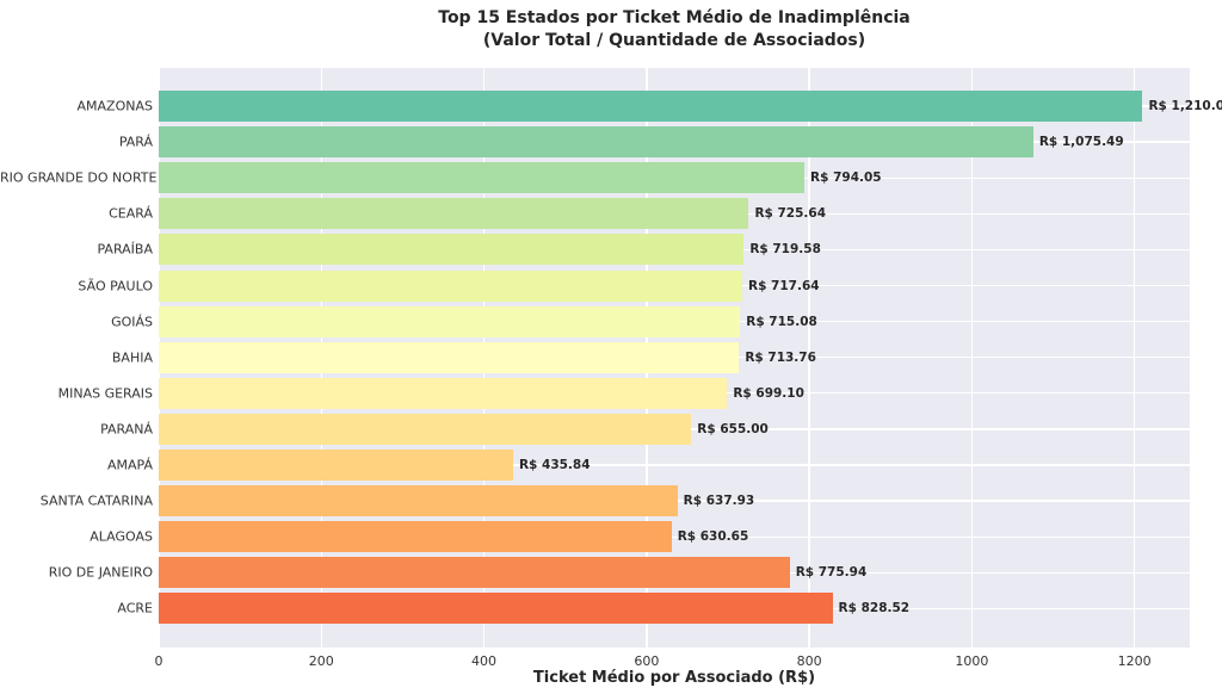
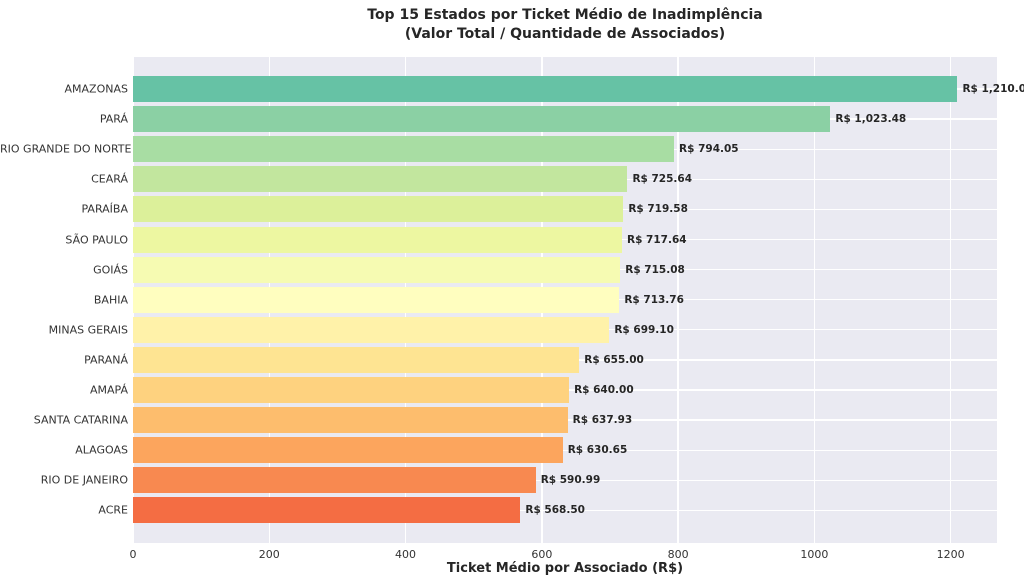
PARÁ: 1,075.49 -> 1,023.48
AMAPÁ: 435.84 -> 640.00
RIO DE JANEIRO: 775.94 -> 590.99
ACRE: 828.52 -> 568.50
